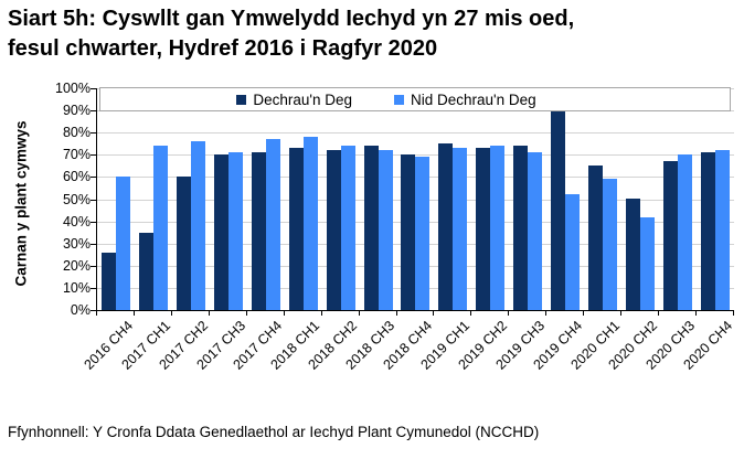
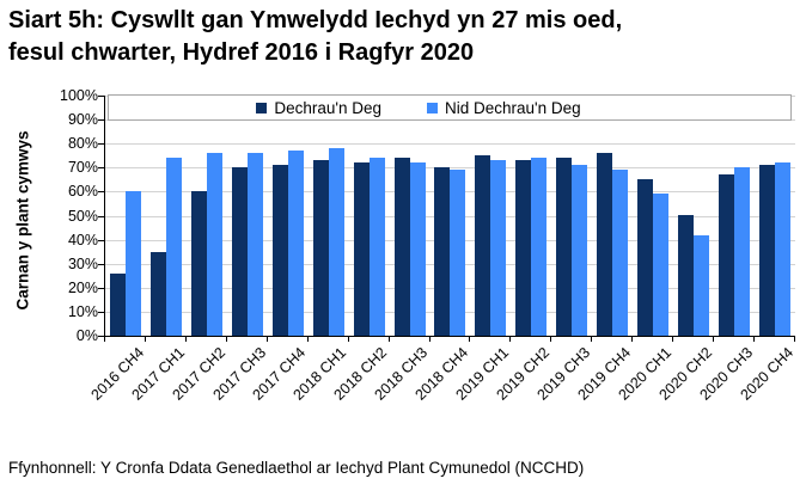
Nid Dechrau'n Deg/2017 CH3: 71% -> 76%
Dechrau'n Deg/2019 CH4: 92% -> 76%
Nid Dechrau'n Deg/2019 CH4: 52% -> 69%
